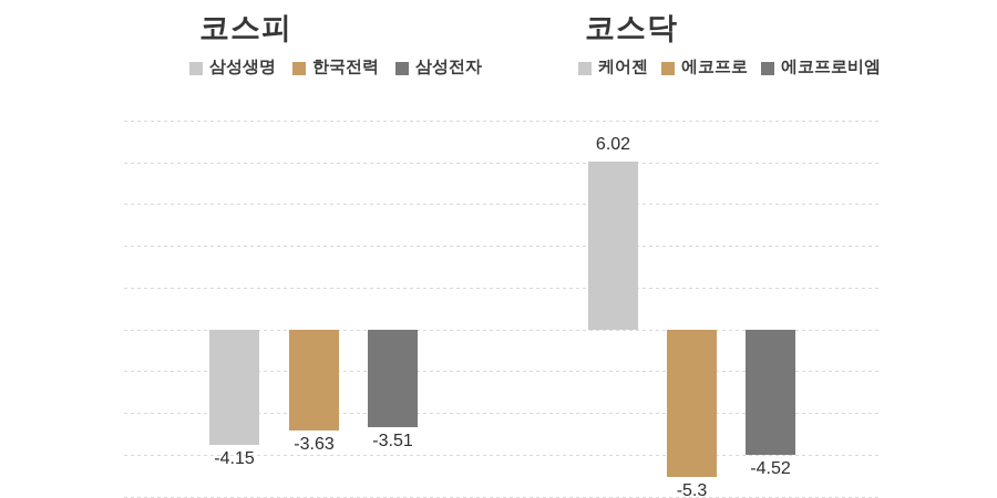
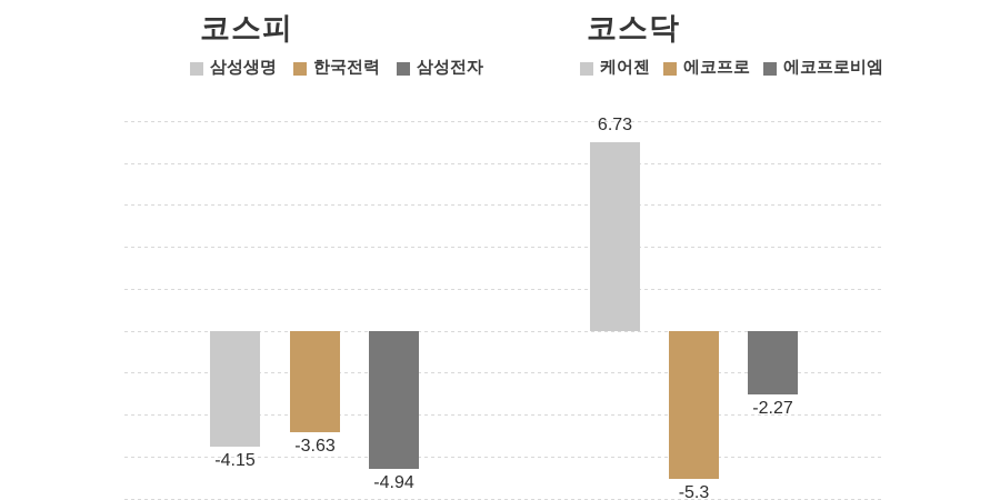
코스피/삼성전자: -3.51 -> -4.94
코스닥/케어젠: 6.02 -> 6.73
코스닥/에코프로비엠: -4.52 -> -2.27
